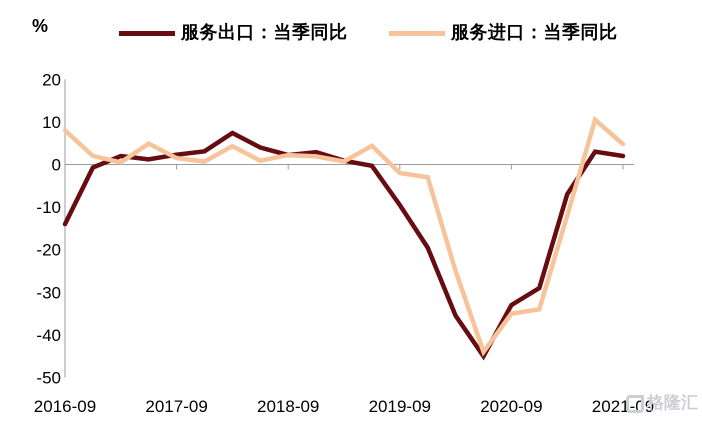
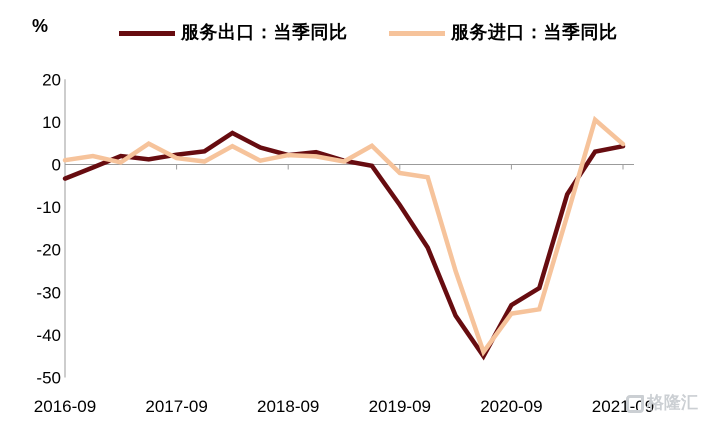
服务出口：当季同比/2016-09: -14 -> -3
服务进口：当季同比/2016-09: 8 -> 1
服务出口：当季同比/2021-09: 2 -> 4
